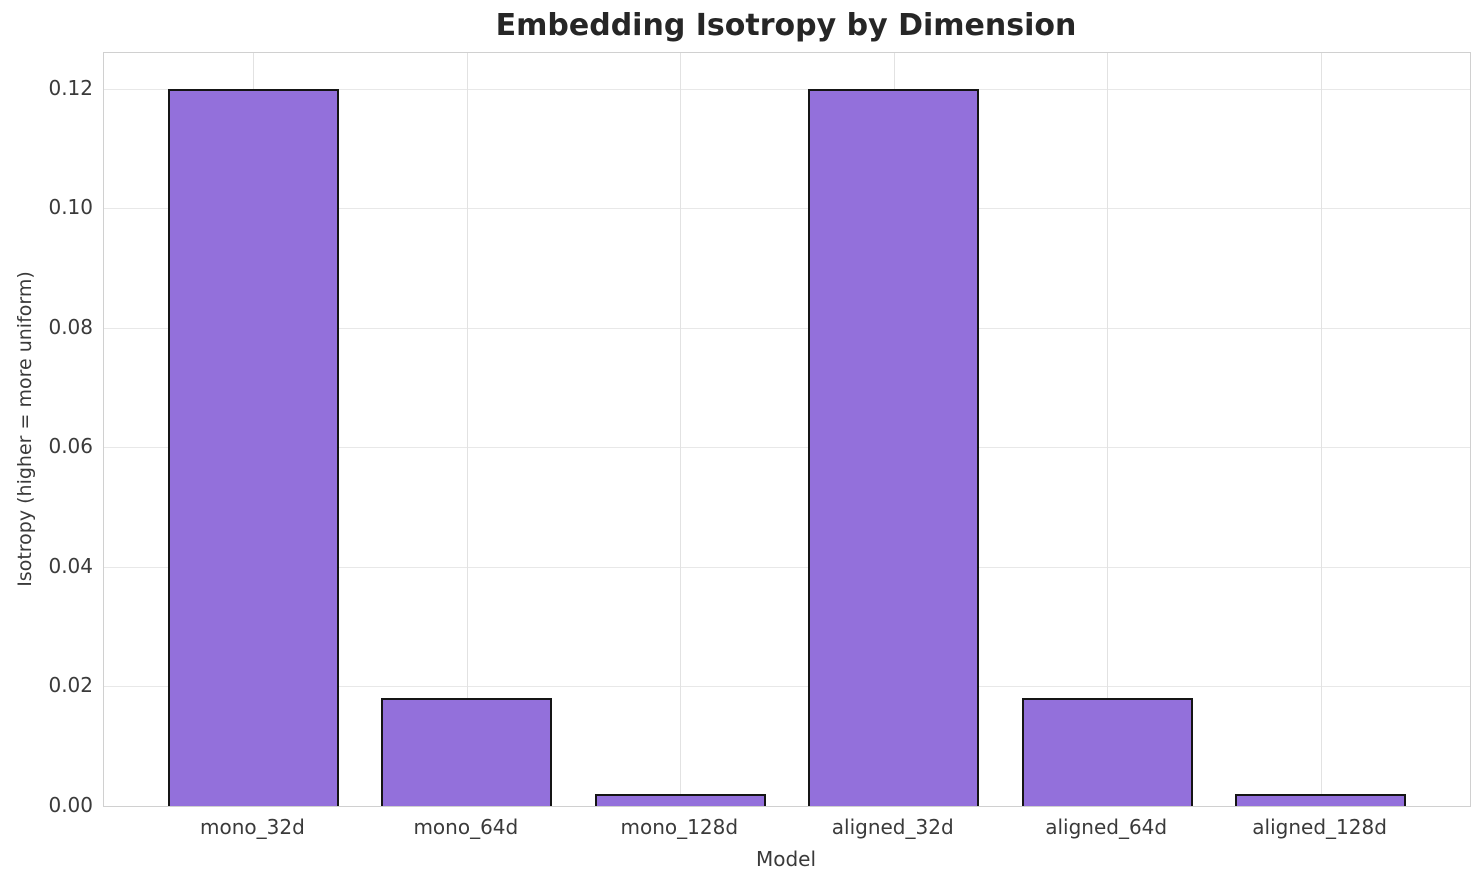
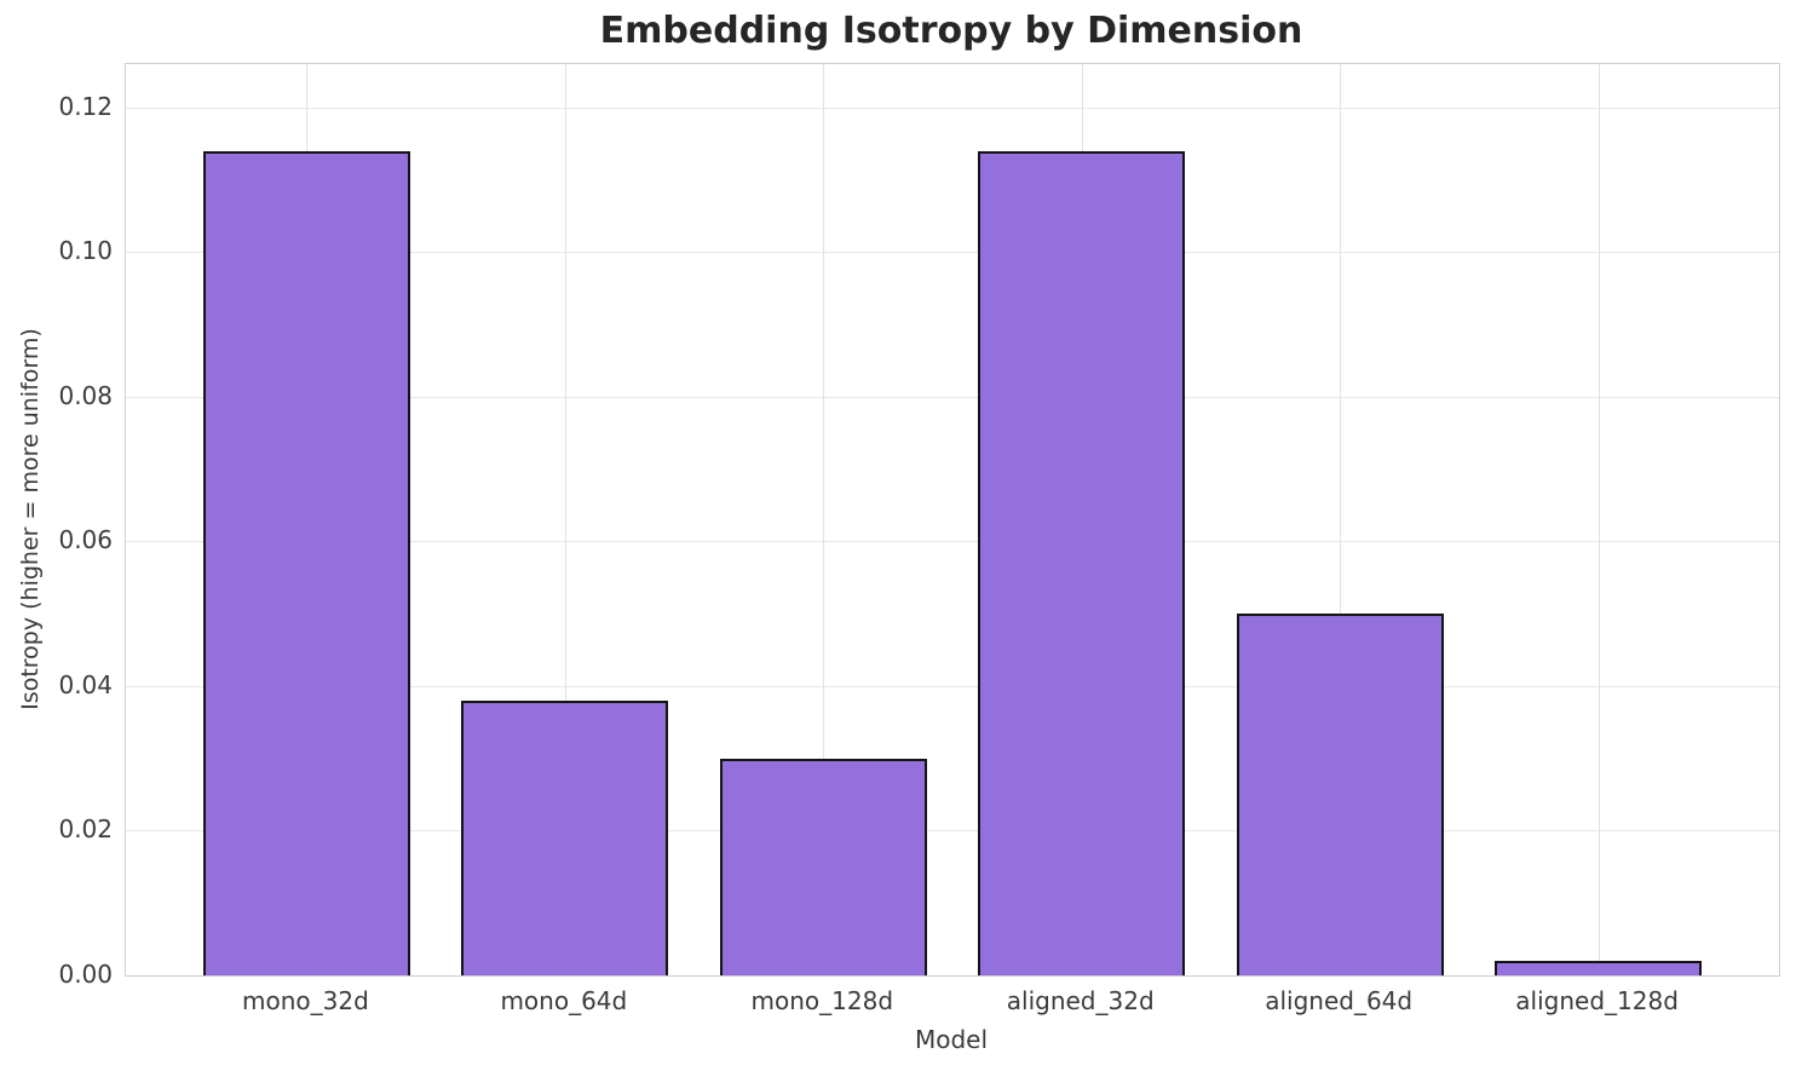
mono_32d: 0.120 -> 0.114
mono_64d: 0.018 -> 0.038
mono_128d: 0.002 -> 0.030
aligned_32d: 0.120 -> 0.114
aligned_64d: 0.018 -> 0.050
